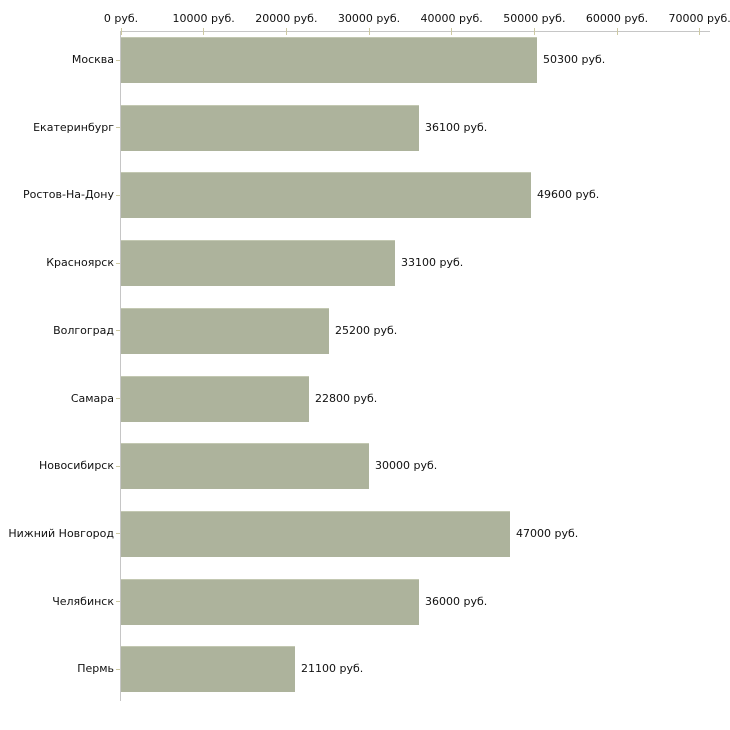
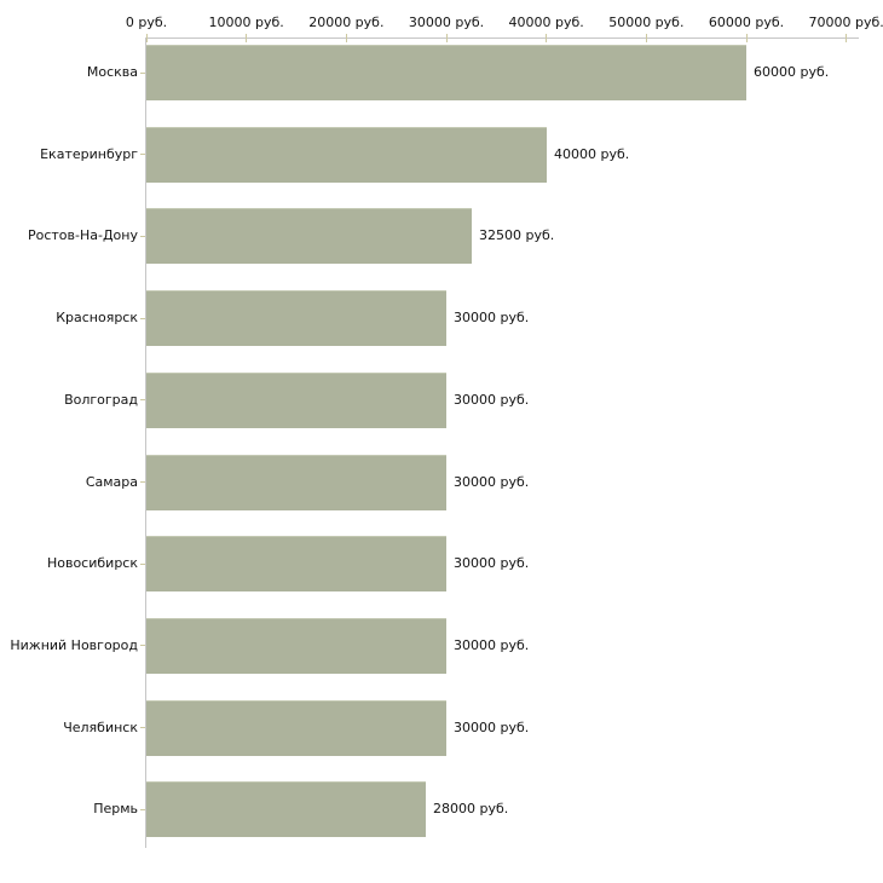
Москва: 50300 -> 60000
Екатеринбург: 36100 -> 40000
Ростов-На-Дону: 49600 -> 32500
Красноярск: 33100 -> 30000
Волгоград: 25200 -> 30000
Самара: 22800 -> 30000
Нижний Новгород: 47000 -> 30000
Челябинск: 36000 -> 30000
Пермь: 21100 -> 28000
